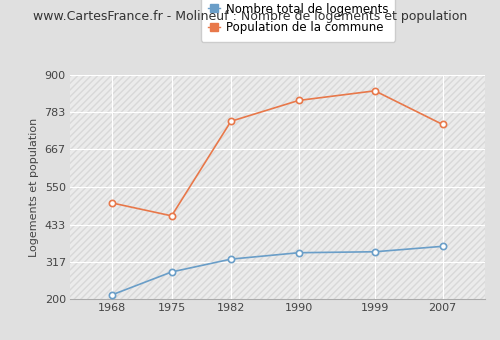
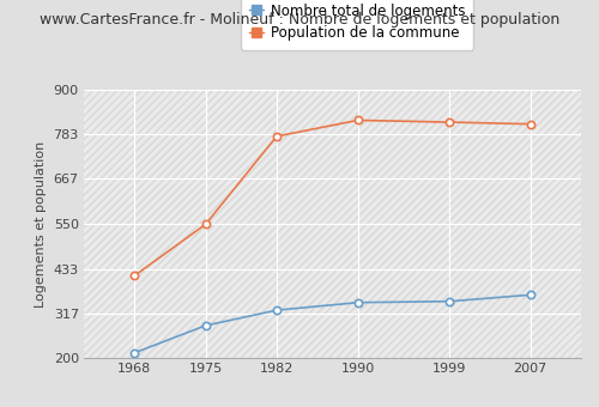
Population de la commune/1968: 500 -> 415
Population de la commune/1975: 460 -> 549
Population de la commune/1982: 755 -> 778
Population de la commune/1999: 850 -> 815
Population de la commune/2007: 745 -> 810
